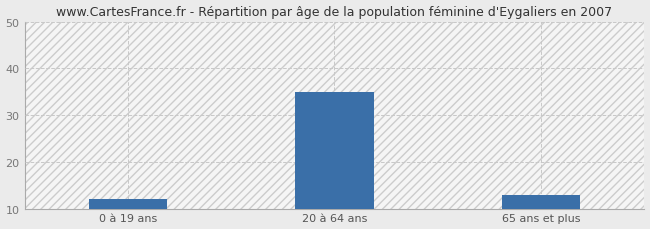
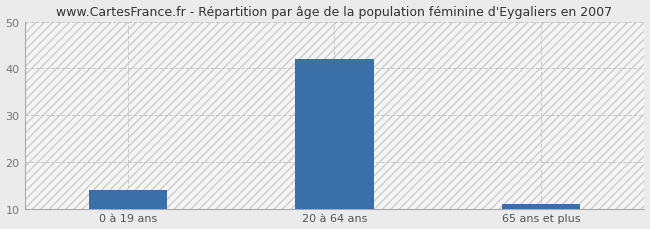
0 à 19 ans: 12 -> 14
20 à 64 ans: 35 -> 42
65 ans et plus: 13 -> 11
